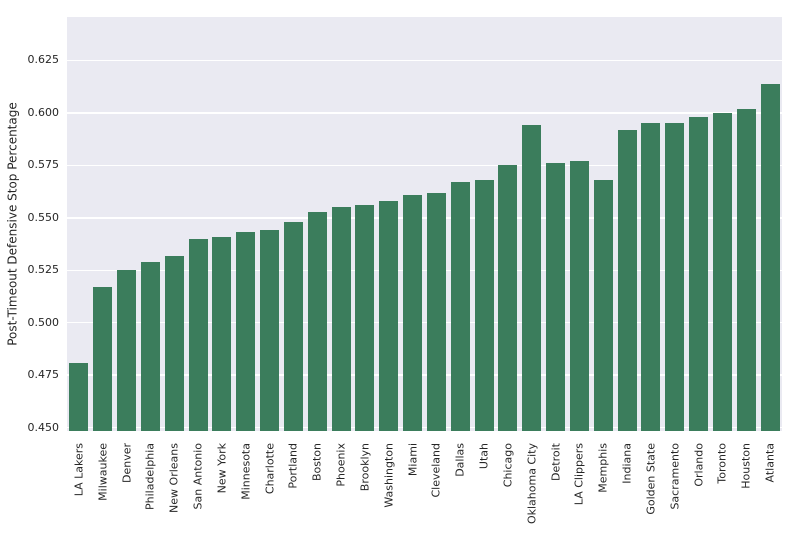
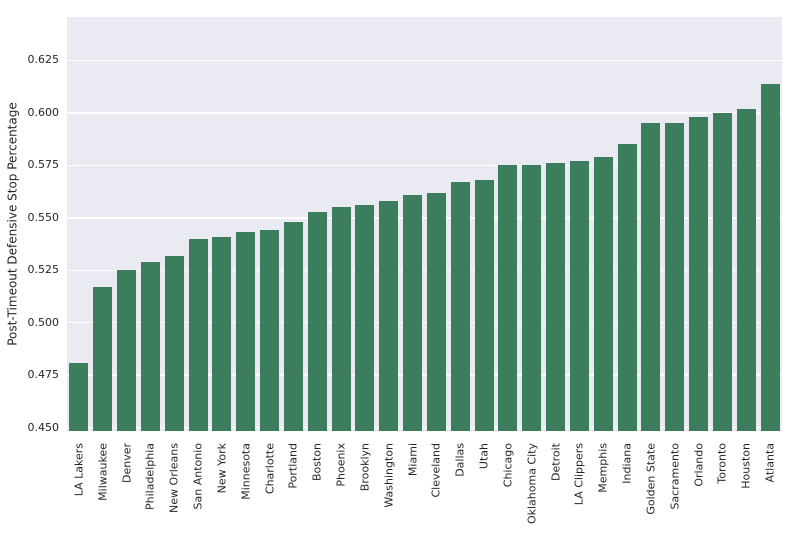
Oklahoma City: 0.594 -> 0.575
Memphis: 0.568 -> 0.579
Indiana: 0.592 -> 0.585
